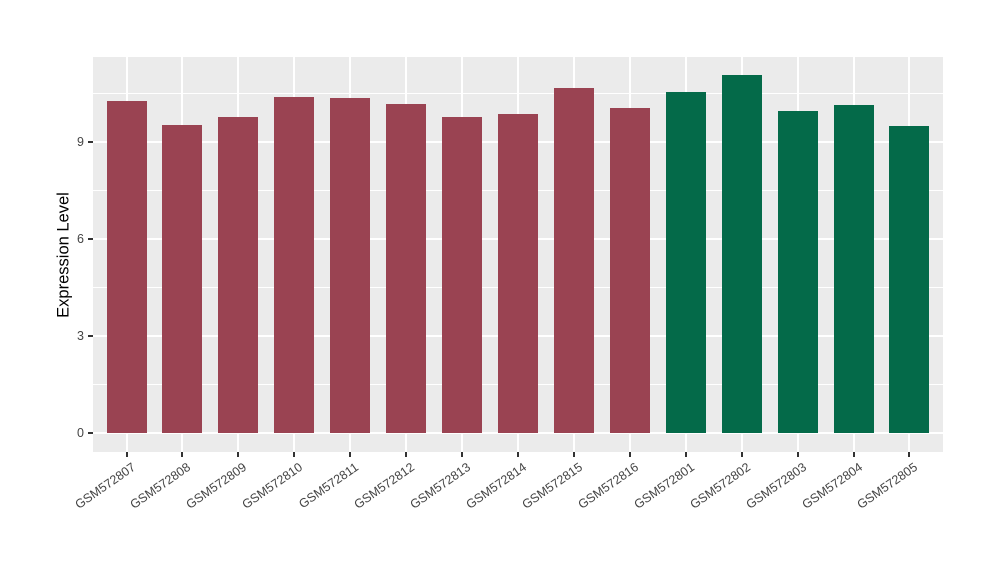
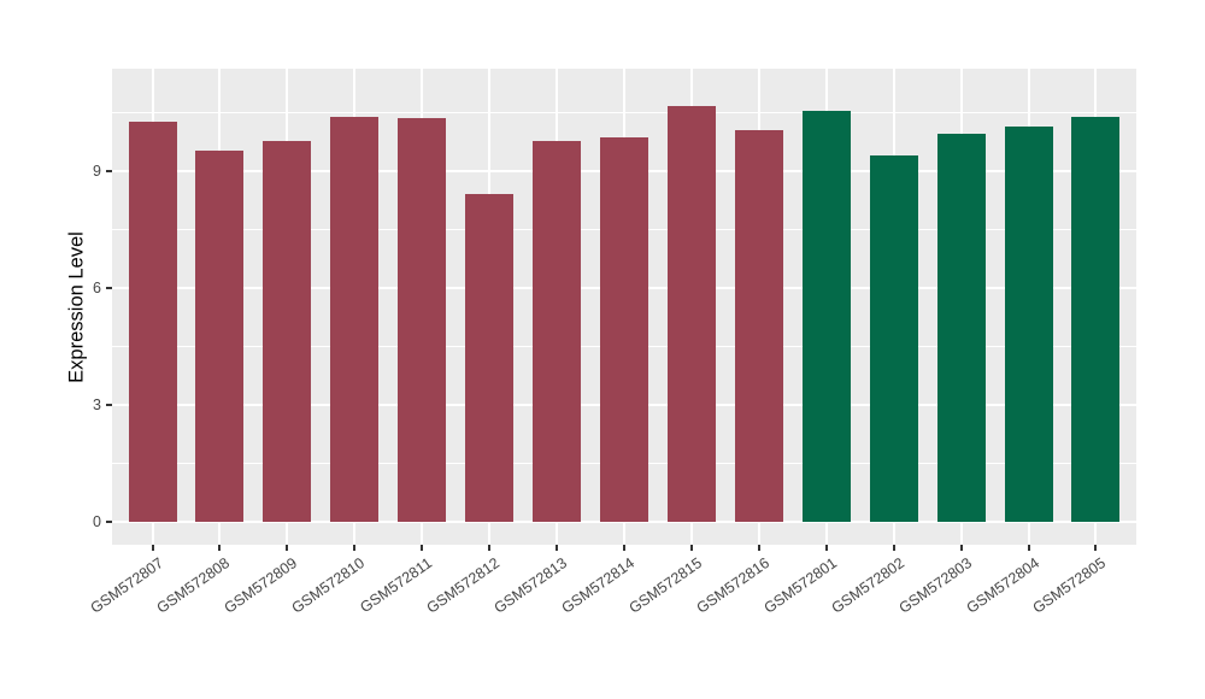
GSM572812: 10.2 -> 8.4
GSM572802: 11.1 -> 9.4
GSM572805: 9.5 -> 10.4
